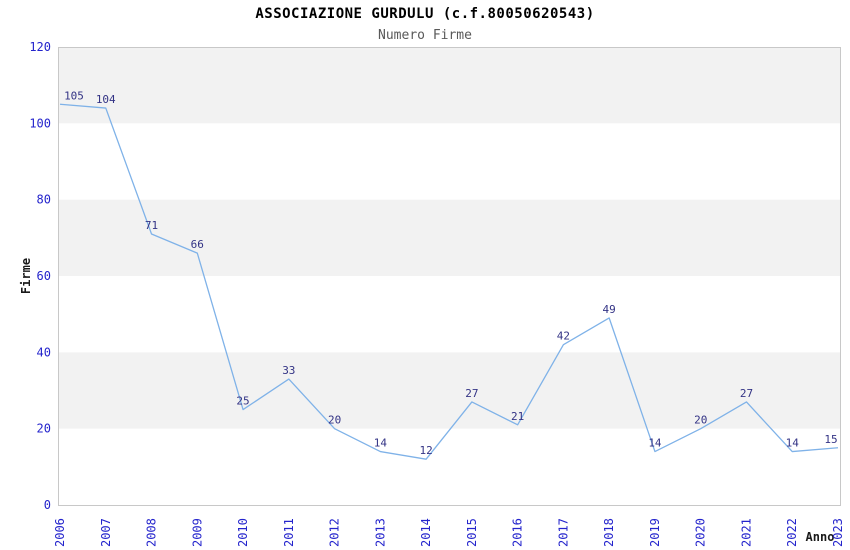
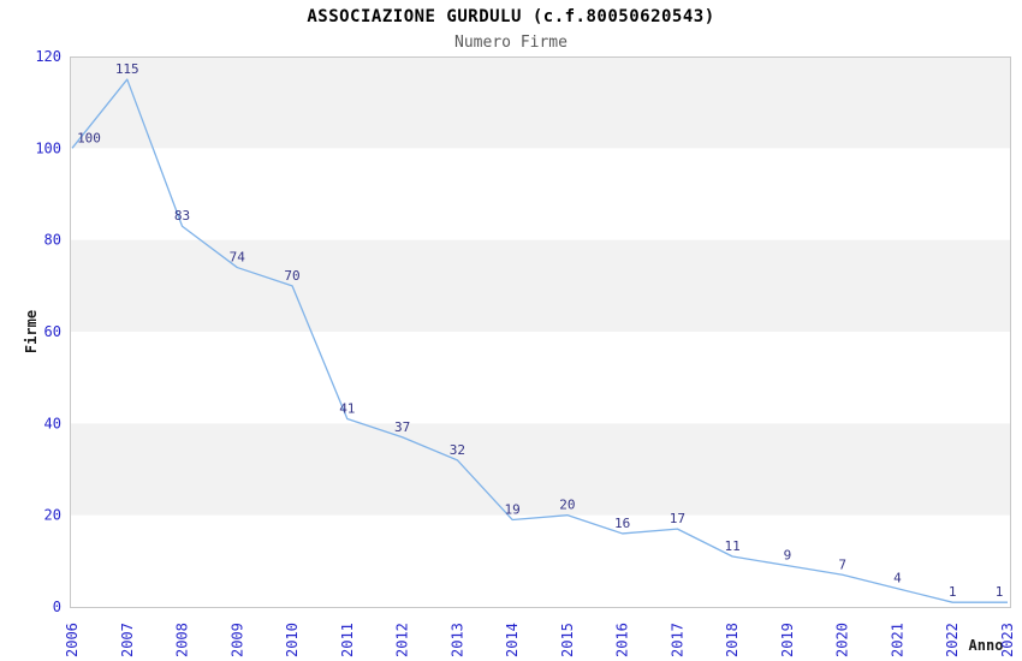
2006: 105 -> 100
2007: 104 -> 115
2008: 71 -> 83
2009: 66 -> 74
2010: 25 -> 70
2011: 33 -> 41
2012: 20 -> 37
2013: 14 -> 32
2014: 12 -> 19
2015: 27 -> 20
2016: 21 -> 16
2017: 42 -> 17
2018: 49 -> 11
2019: 14 -> 9
2020: 20 -> 7
2021: 27 -> 4
2022: 14 -> 1
2023: 15 -> 1
